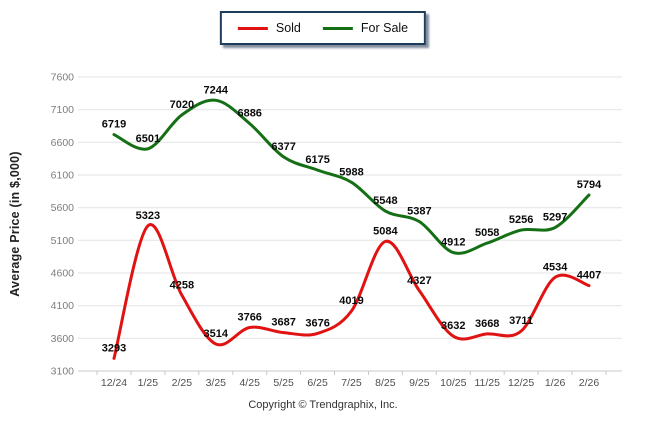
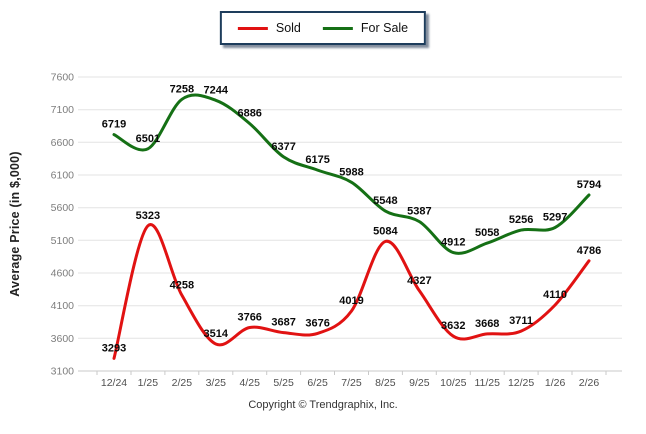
For Sale/2/25: 7020 -> 7258
Sold/1/26: 4534 -> 4110
Sold/2/26: 4407 -> 4786
